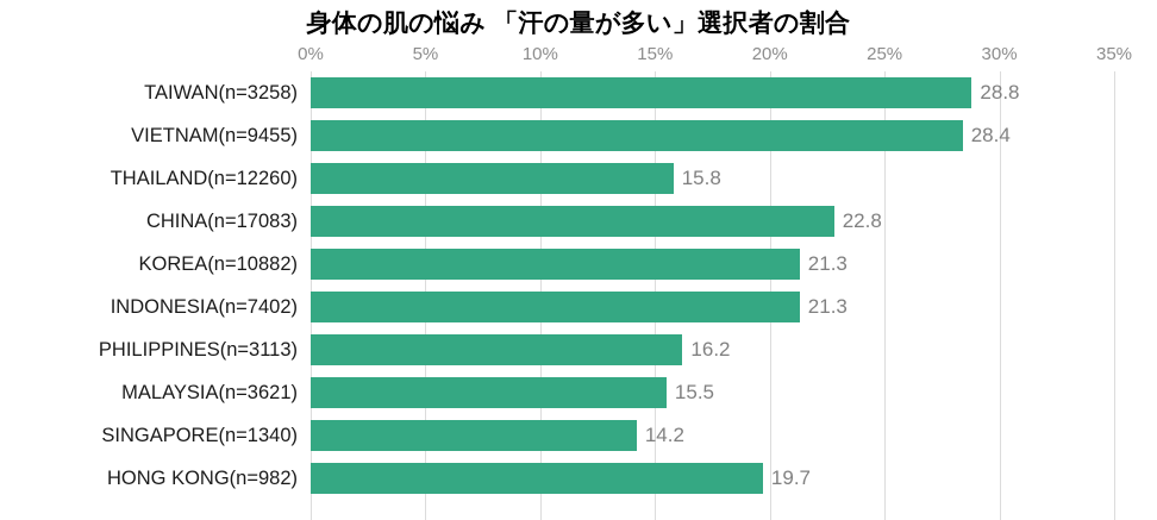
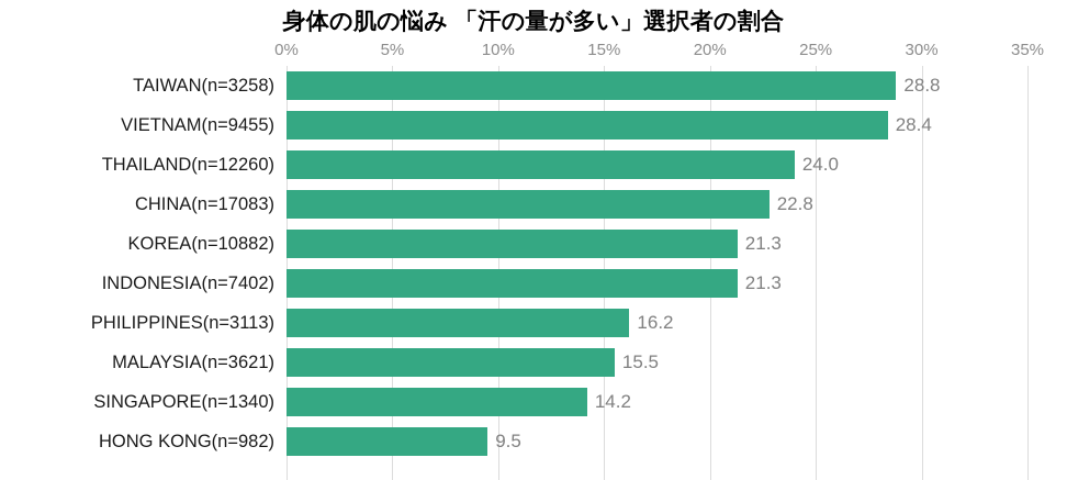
THAILAND(n=12260): 15.8 -> 24.0
HONG KONG(n=982): 19.7 -> 9.5
